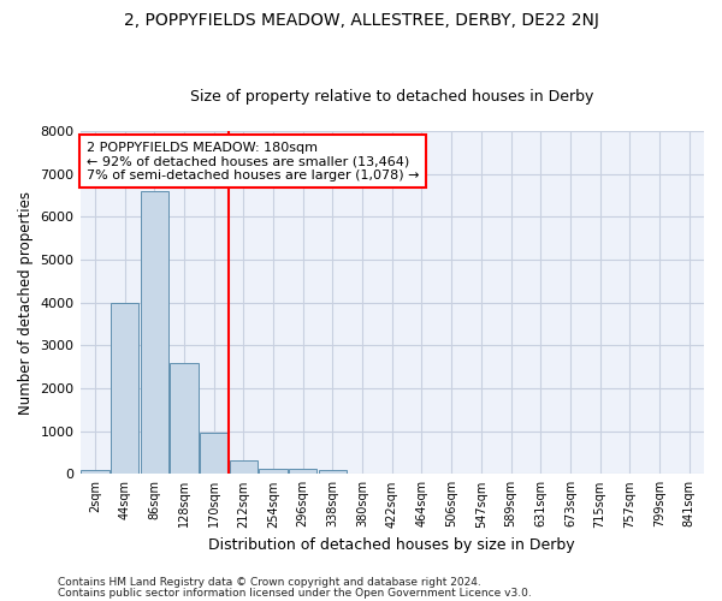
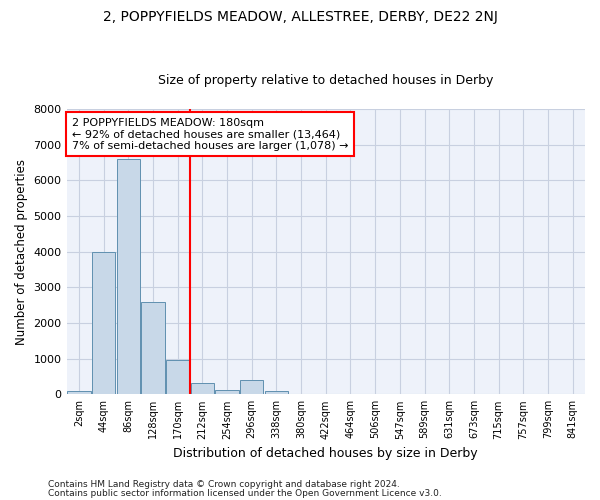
296sqm: 110 -> 400
